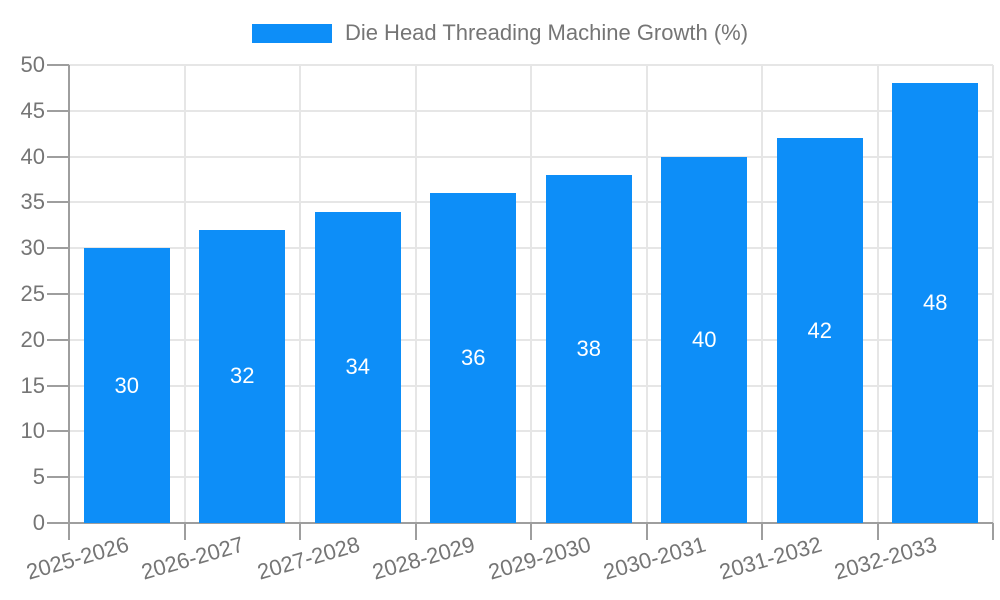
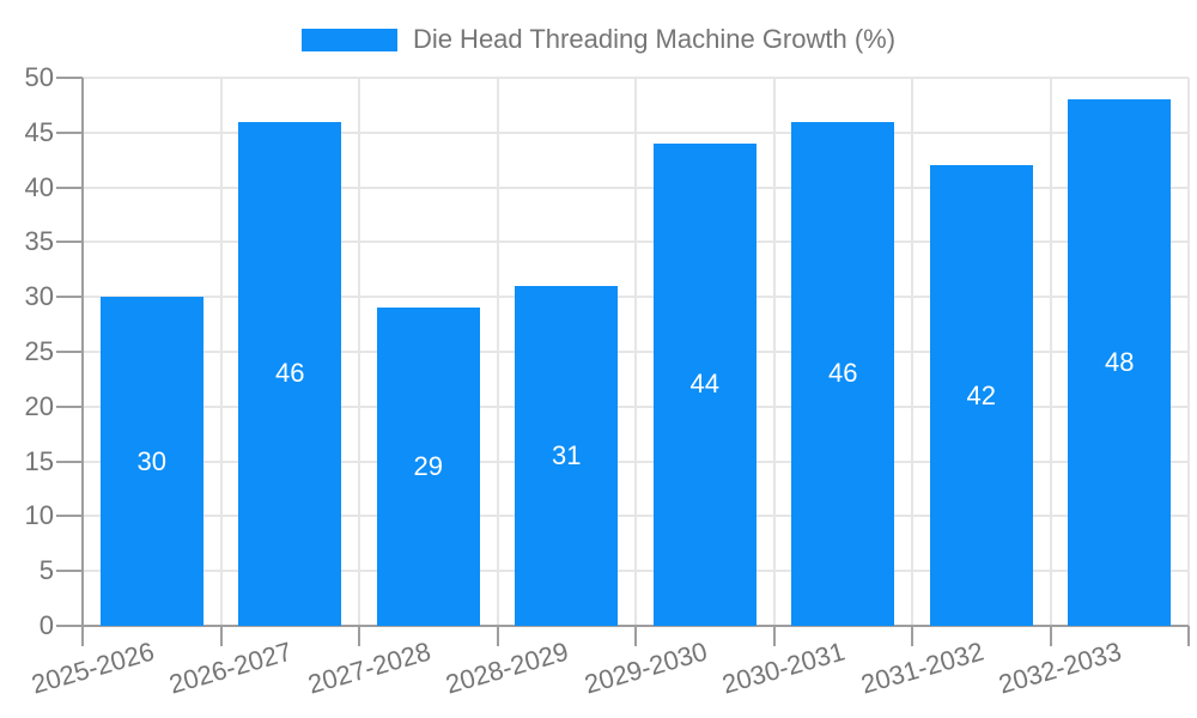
2026-2027: 32 -> 46
2027-2028: 34 -> 29
2028-2029: 36 -> 31
2029-2030: 38 -> 44
2030-2031: 40 -> 46
